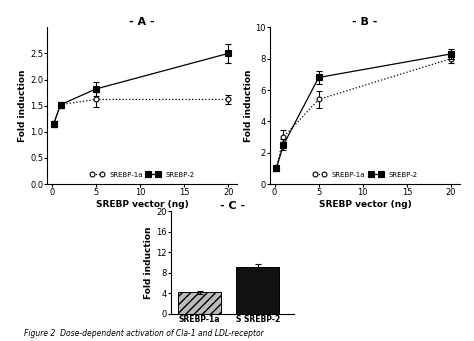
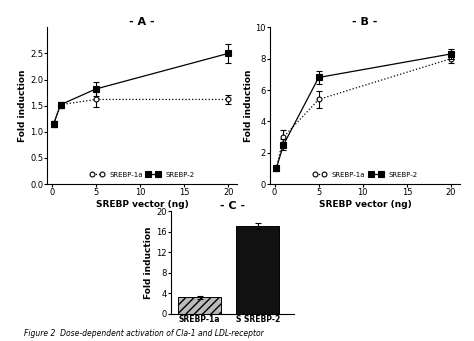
- C -/SREBP-1a: 4.2 -> 3.2
- C -/S SREBP-2: 9.2 -> 17.2
